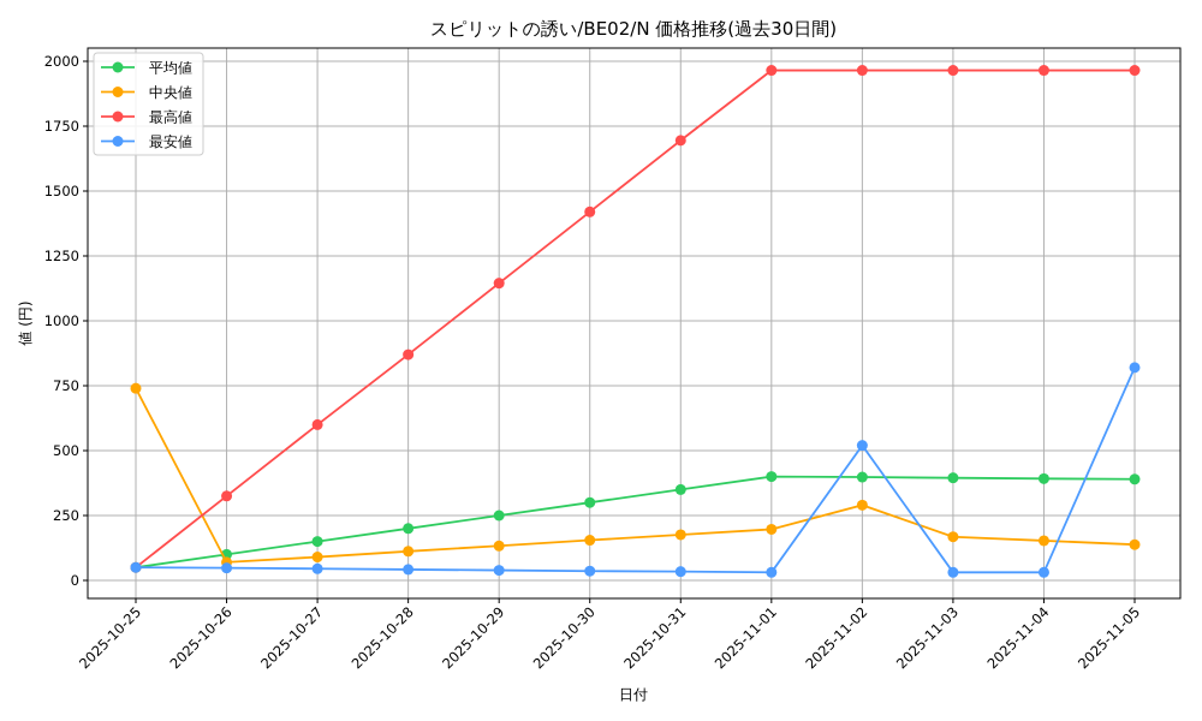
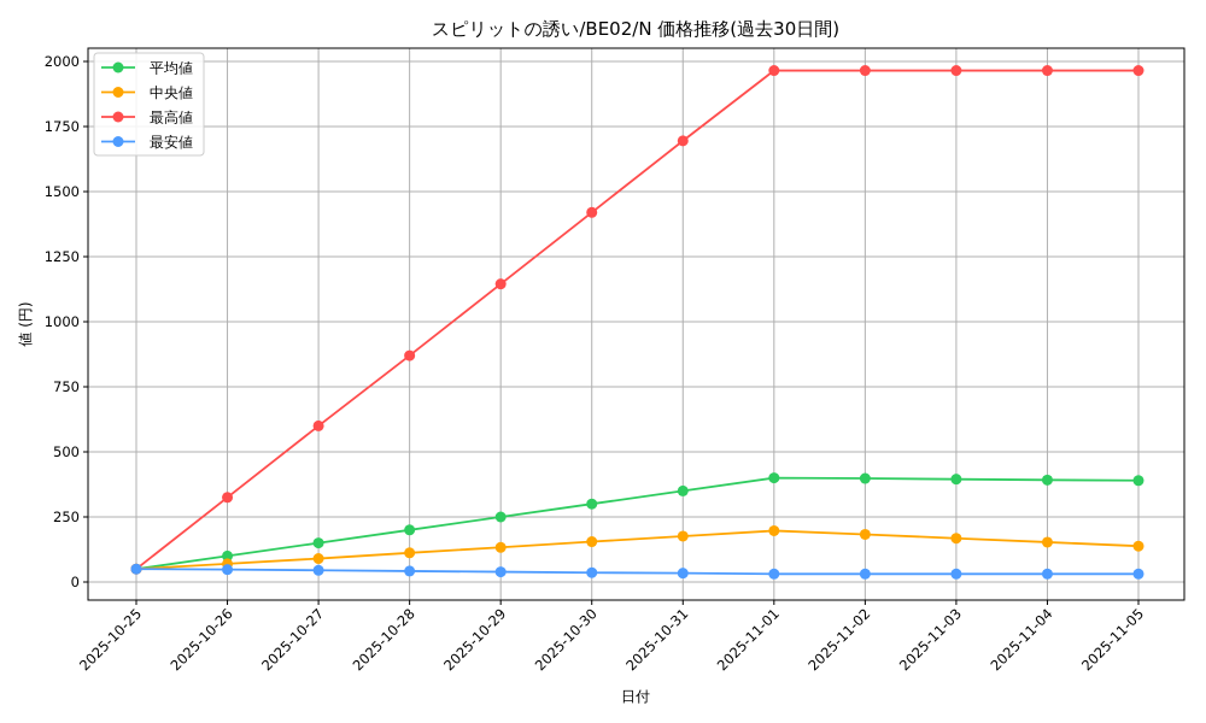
中央値/2025-10-25: 740 -> 50
中央値/2025-11-02: 290 -> 180
最安値/2025-11-02: 520 -> 30
最安値/2025-11-05: 820 -> 30
